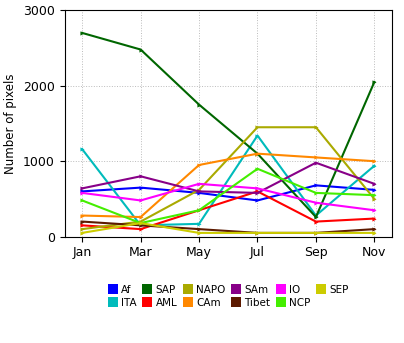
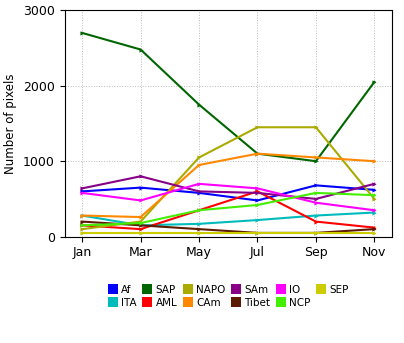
ITA/Jan: 1160 -> 280
NCP/Jan: 480 -> 150
SEP/Mar: 180 -> 50
NAPO/May: 620 -> 1050
ITA/Jul: 1340 -> 220
NCP/Jul: 900 -> 420
SAP/Sep: 260 -> 1000
SAm/Sep: 980 -> 500
ITA/Nov: 940 -> 320
AML/Nov: 240 -> 120
